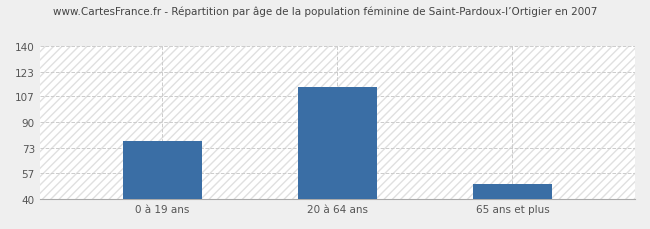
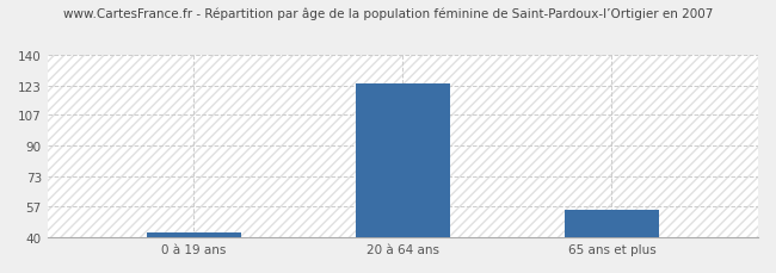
0 à 19 ans: 78 -> 43
20 à 64 ans: 113 -> 124
65 ans et plus: 50 -> 55
